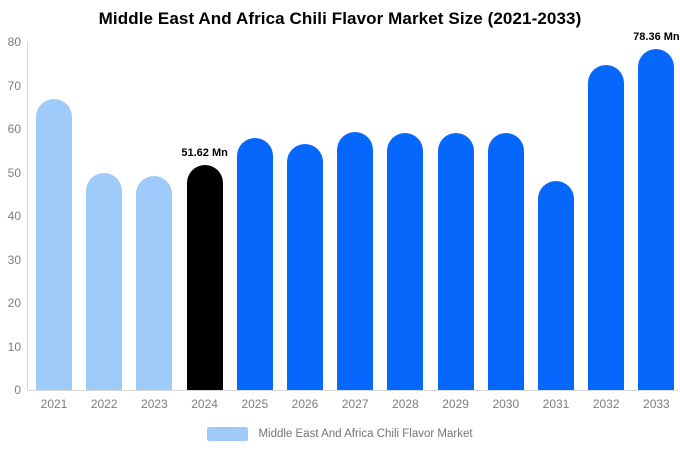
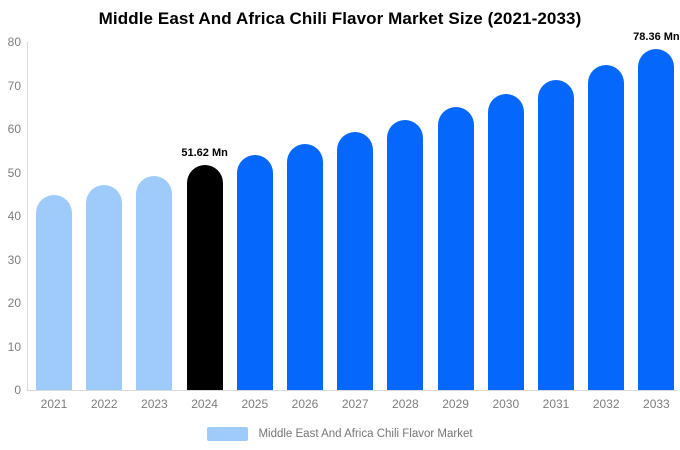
2021: 67 -> 45
2022: 50 -> 47
2025: 58 -> 54
2028: 59 -> 62
2029: 59 -> 65
2030: 59 -> 68
2031: 48 -> 71
